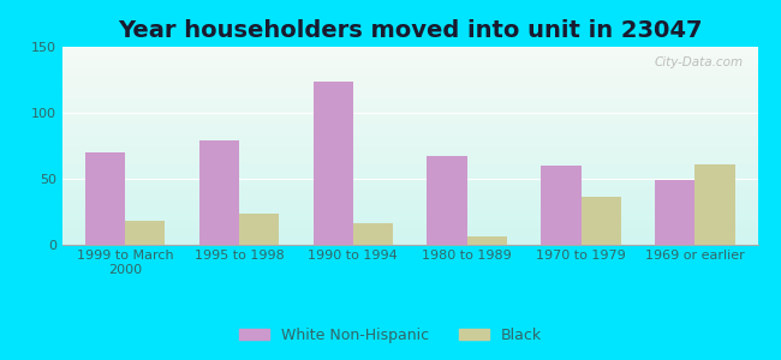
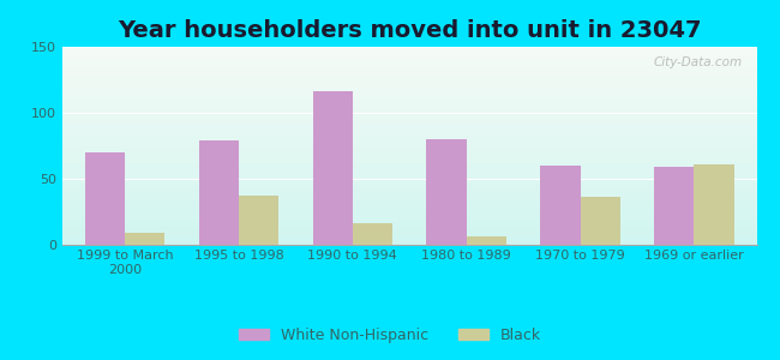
Black/1999 to March 2000: 18 -> 9
Black/1995 to 1998: 24 -> 37
White Non-Hispanic/1990 to 1994: 124 -> 116
White Non-Hispanic/1980 to 1989: 67 -> 80
White Non-Hispanic/1969 or earlier: 49 -> 59
